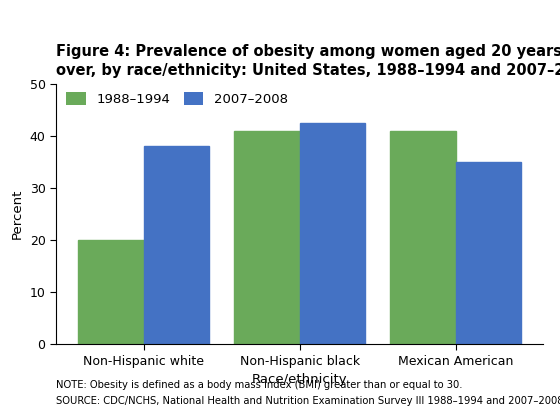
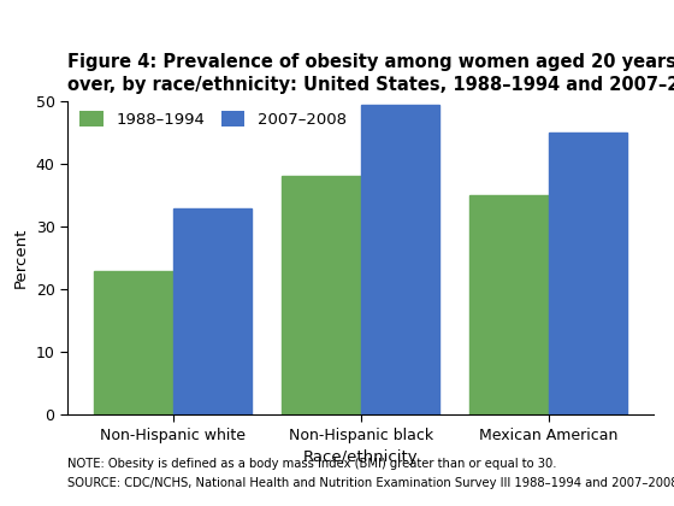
1988–1994/Non-Hispanic white: 20 -> 23
2007–2008/Non-Hispanic white: 38.0 -> 33.0
1988–1994/Non-Hispanic black: 41 -> 38
2007–2008/Non-Hispanic black: 42.6 -> 49.5
1988–1994/Mexican American: 41 -> 35
2007–2008/Mexican American: 35.0 -> 45.0
